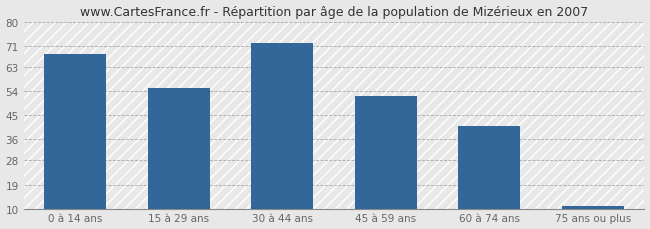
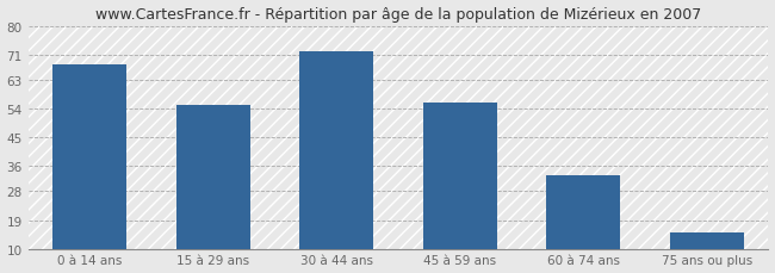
45 à 59 ans: 52 -> 56
60 à 74 ans: 41 -> 33
75 ans ou plus: 11 -> 15
